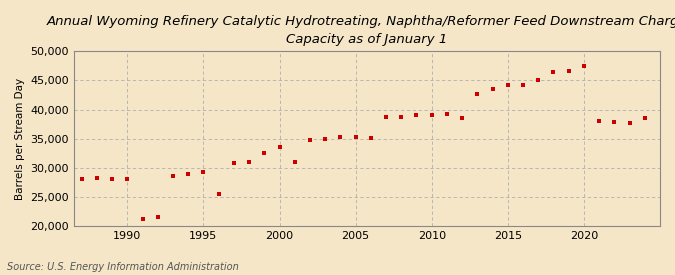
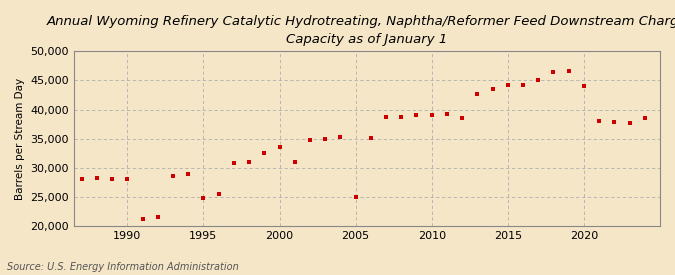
1995: 29,300 -> 24,800
2005: 35,300 -> 25,000
2020: 47,500 -> 44,000
